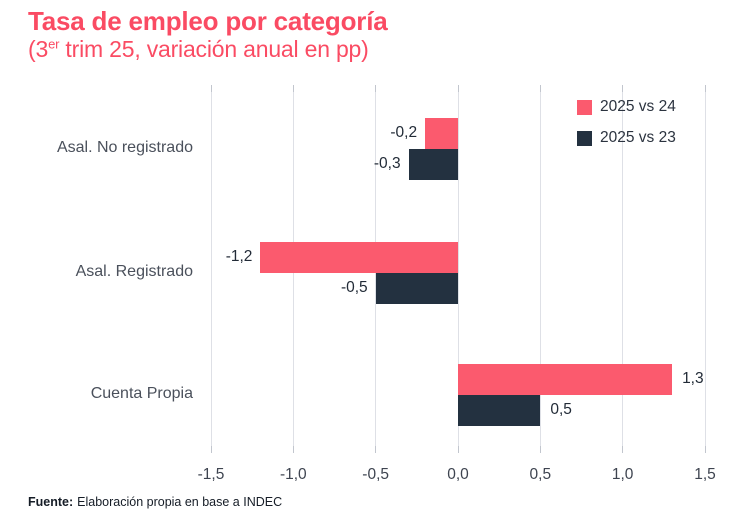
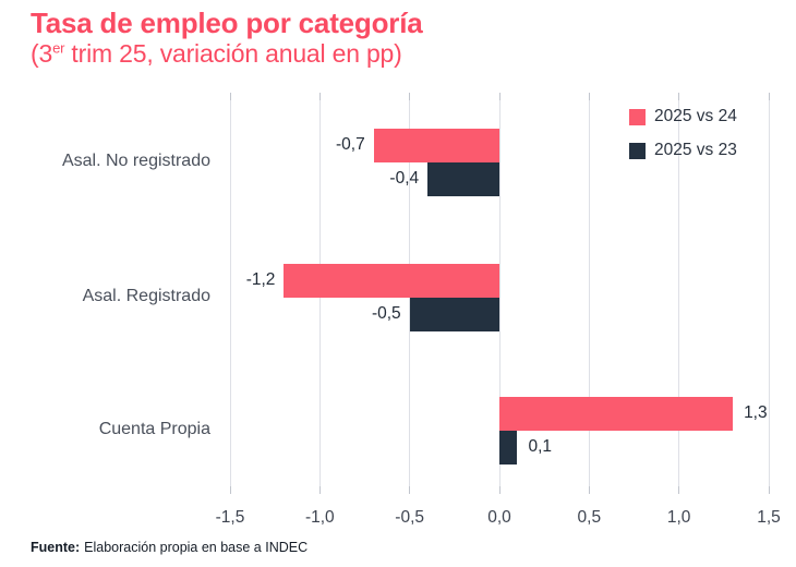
2025 vs 24/Asal. No registrado: -0,2 -> -0,7
2025 vs 23/Asal. No registrado: -0,3 -> -0,4
2025 vs 23/Cuenta Propia: 0,5 -> 0,1
